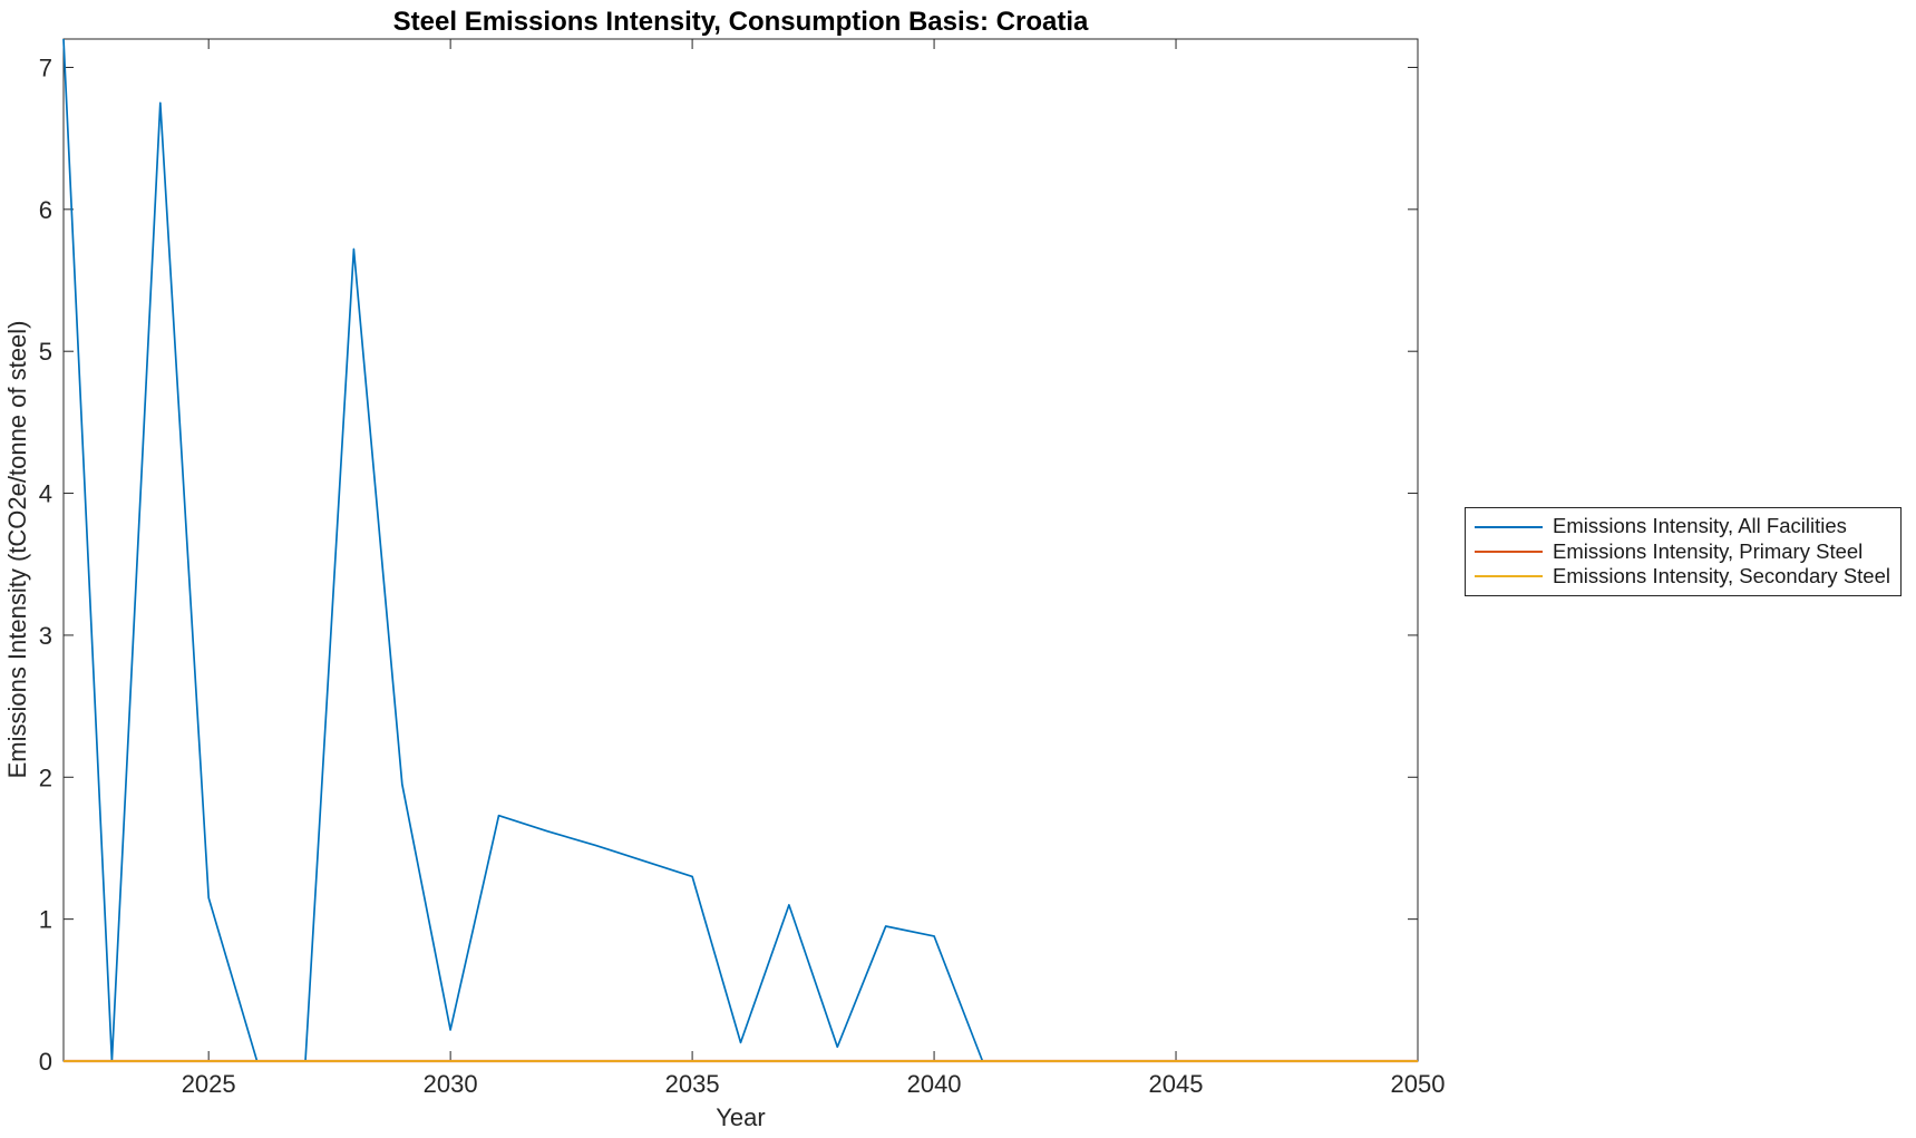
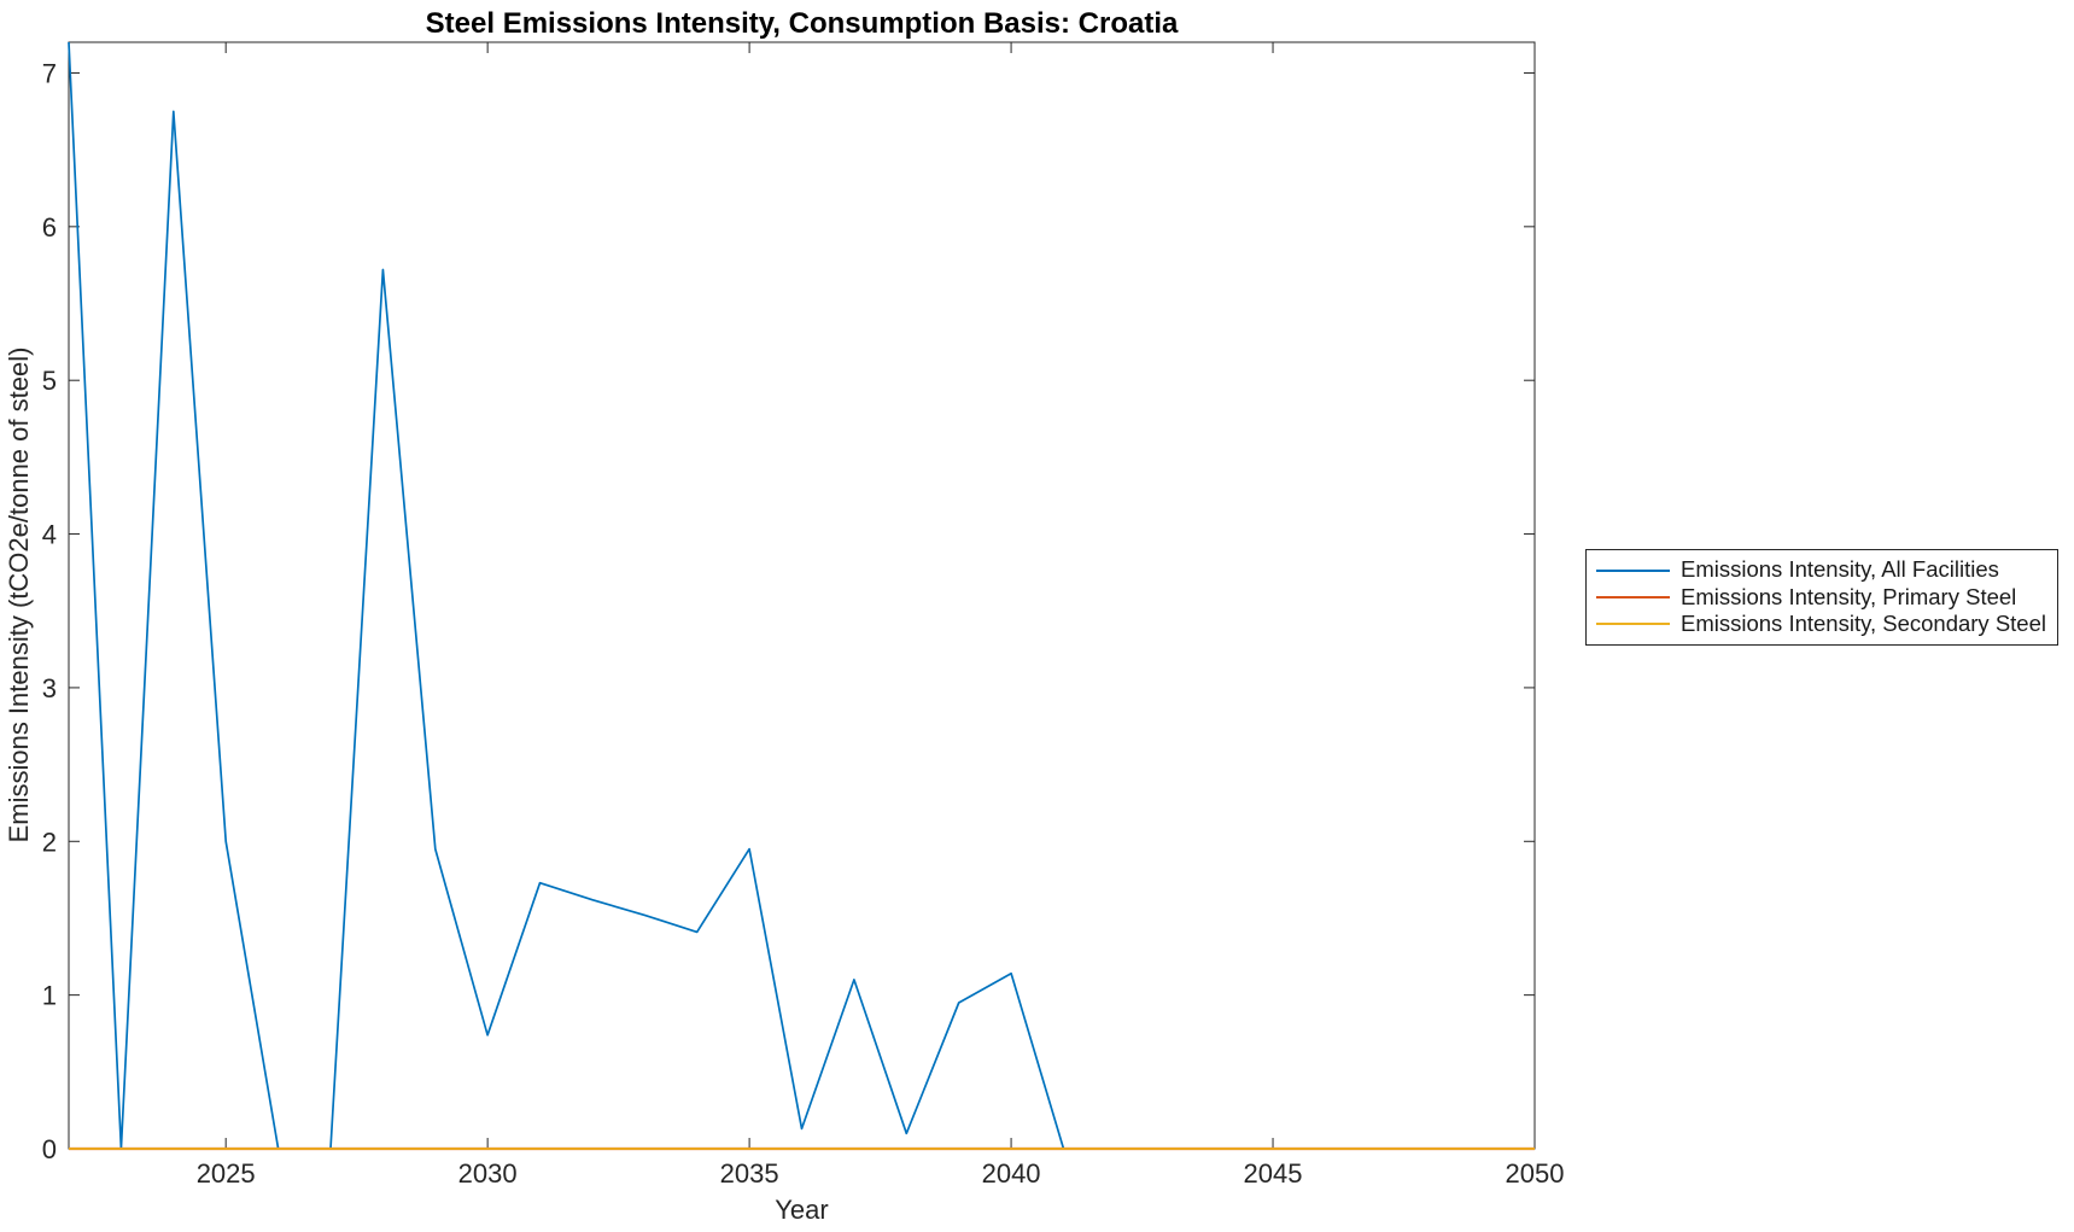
Emissions Intensity, All Facilities/2025: 1.15 -> 2.00
Emissions Intensity, All Facilities/2030: 0.22 -> 0.74
Emissions Intensity, All Facilities/2035: 1.30 -> 1.95
Emissions Intensity, All Facilities/2040: 0.88 -> 1.14
